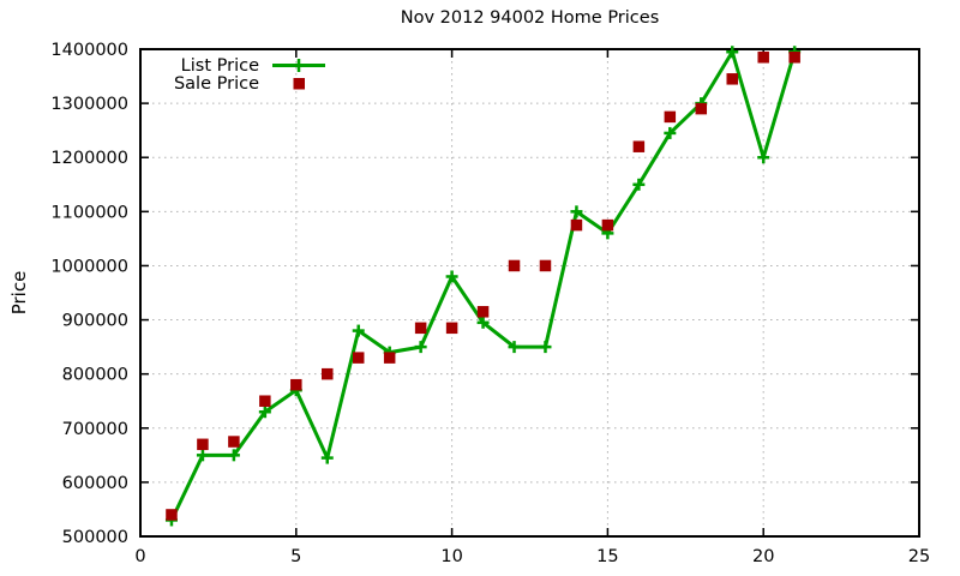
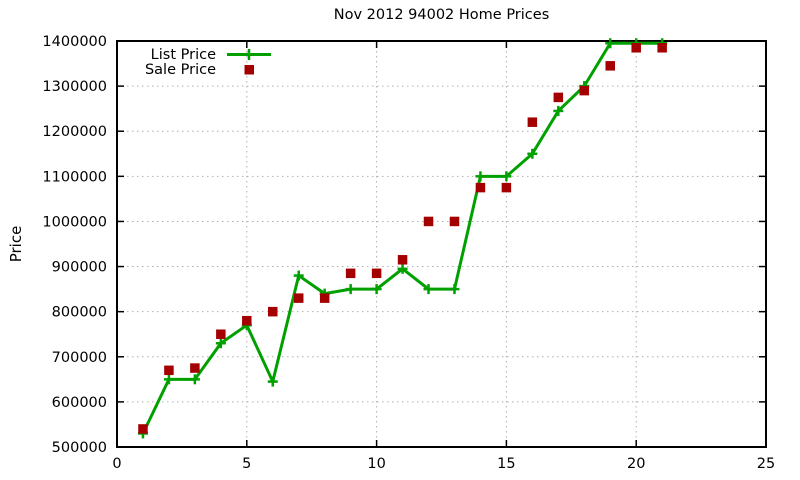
List Price/10: 980000 -> 850000
List Price/15: 1060000 -> 1100000
List Price/20: 1200000 -> 1400000
